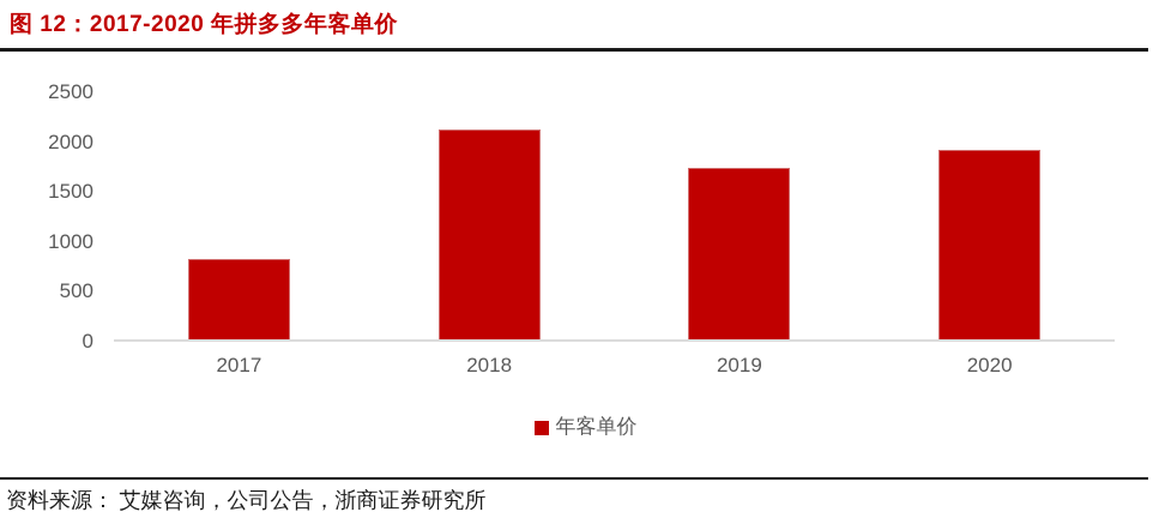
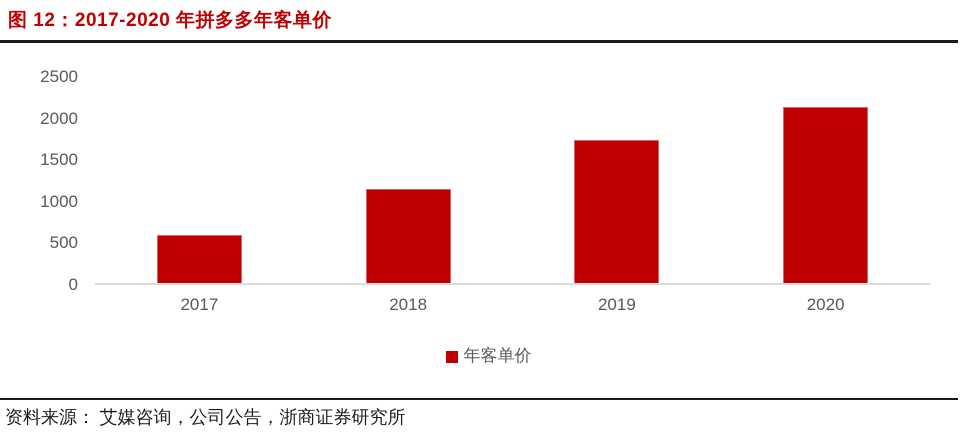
2017: 800 -> 600
2018: 2100 -> 1100
2020: 1900 -> 2100
